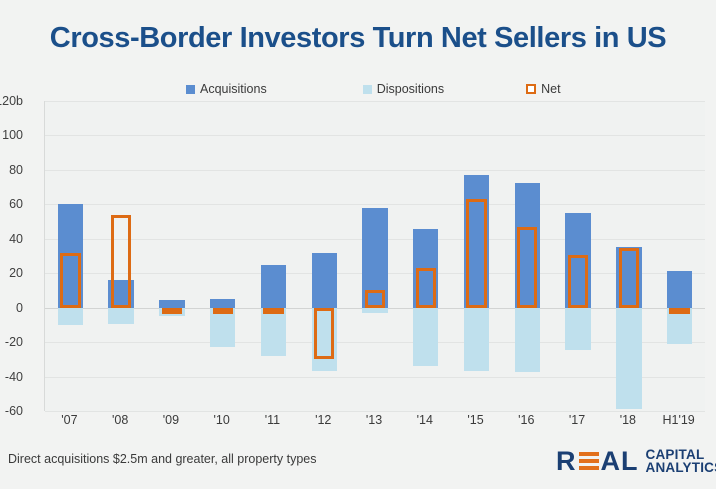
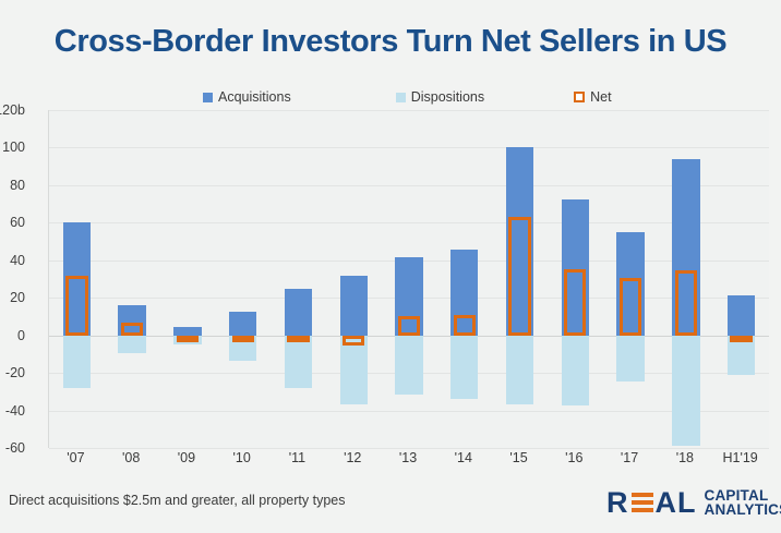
Dispositions/'07: -$10b -> -$28b
Net/'08: $54b -> $6b
Acquisitions/'10: $5b -> $12b
Dispositions/'10: -$23b -> -$14b
Net/'12: -$30b -> -$6b
Acquisitions/'13: $58b -> $42b
Dispositions/'13: -$3b -> -$32b
Net/'14: $23b -> $11b
Acquisitions/'15: $77b -> $100b
Net/'16: $47b -> $35b
Acquisitions/'18: $35b -> $94b
